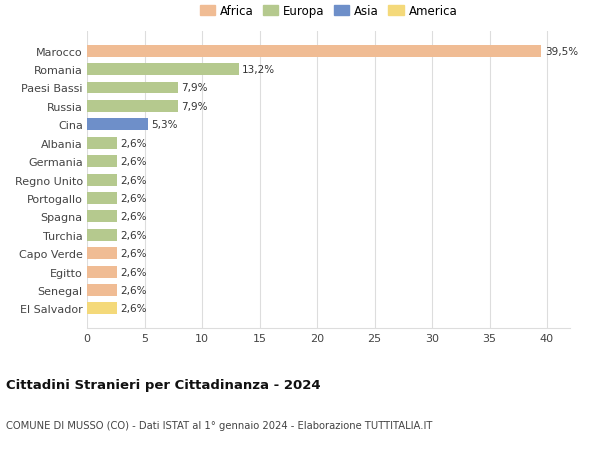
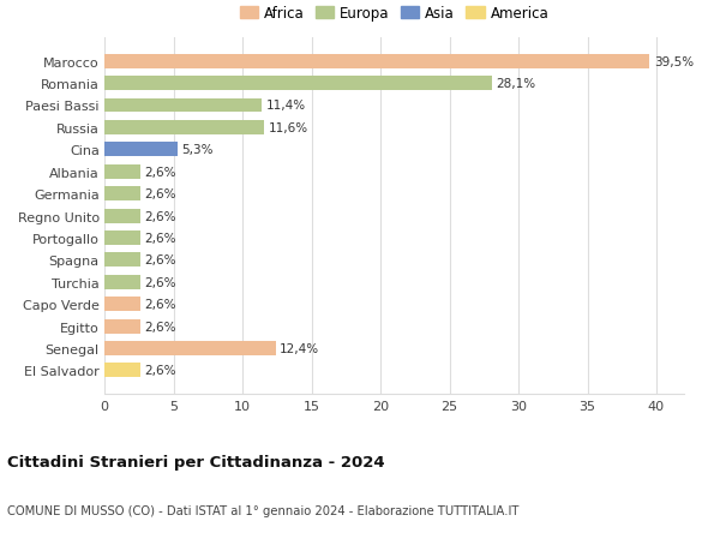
Romania: 13,2% -> 28,1%
Paesi Bassi: 7,9% -> 11,4%
Russia: 7,9% -> 11,6%
Senegal: 2,6% -> 12,4%
